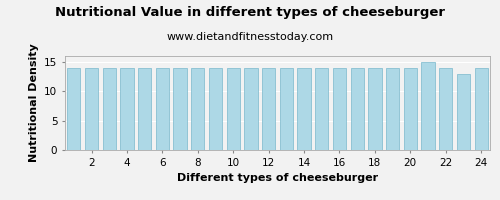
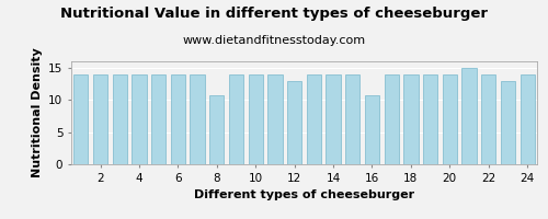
8: 14.0 -> 10.8
12: 14.0 -> 13.0
16: 14.0 -> 10.8
